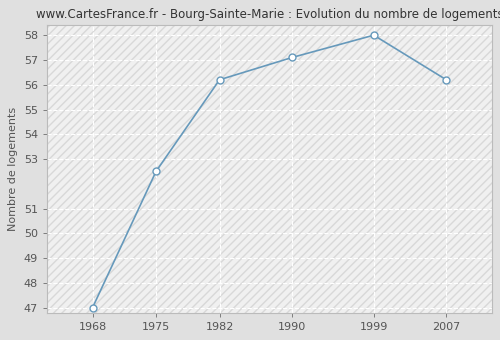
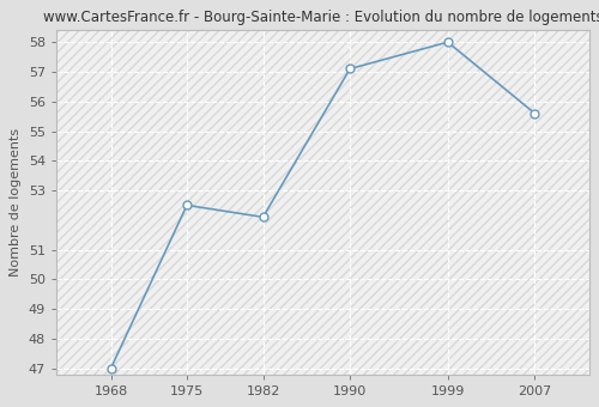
1982: 56.2 -> 52.1
2007: 56.2 -> 55.6
